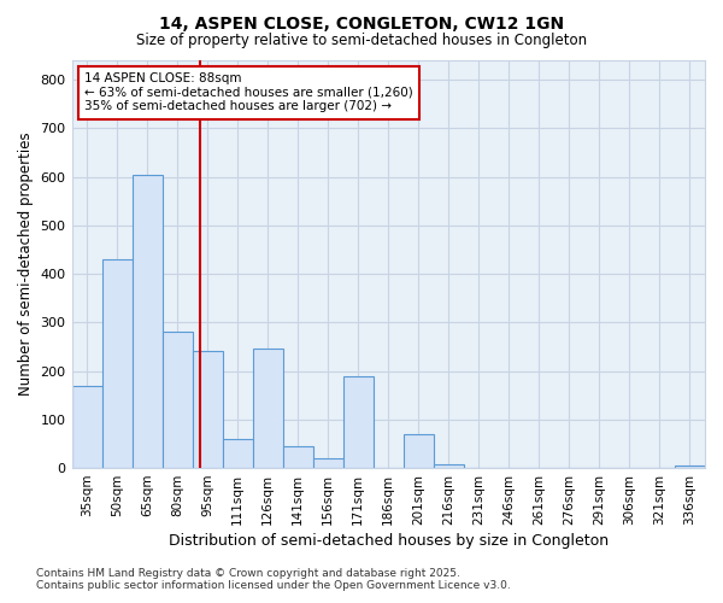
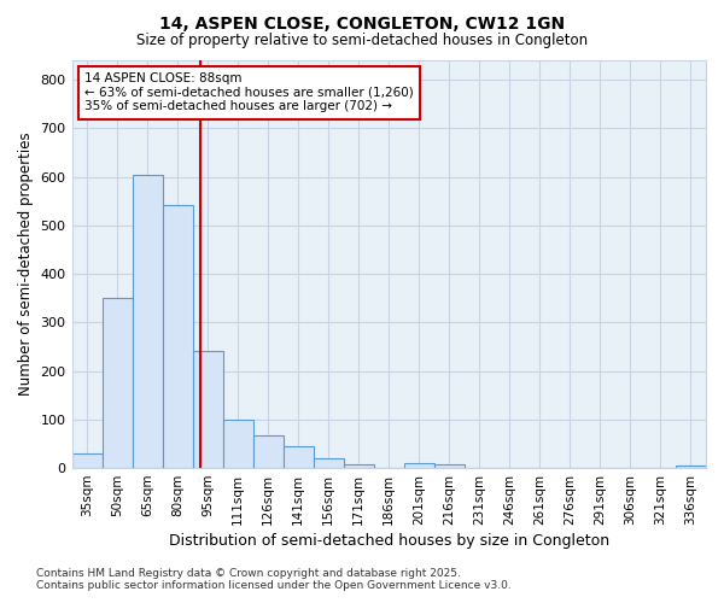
35sqm: 170 -> 30
50sqm: 430 -> 350
80sqm: 280 -> 543
111sqm: 60 -> 100
126sqm: 245 -> 67
171sqm: 190 -> 8
201sqm: 70 -> 10
